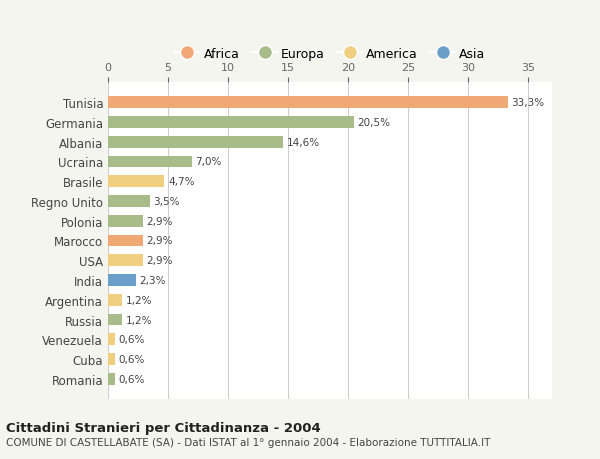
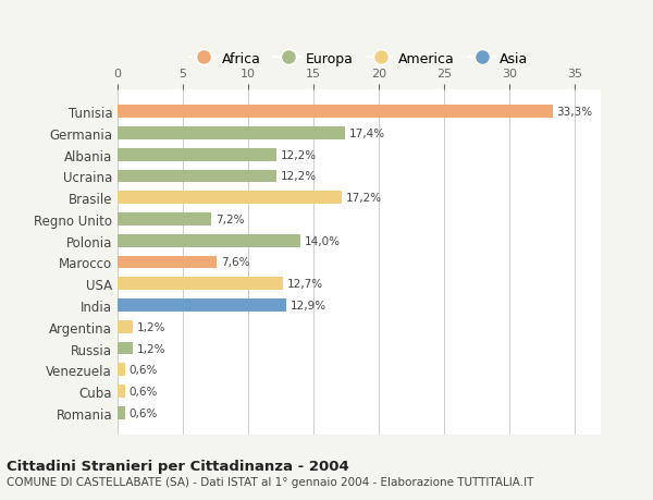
Germania: 20,5% -> 17,4%
Albania: 14,6% -> 12,2%
Ucraina: 7,0% -> 12,2%
Brasile: 4,7% -> 17,2%
Regno Unito: 3,5% -> 7,2%
Polonia: 2,9% -> 14,0%
Marocco: 2,9% -> 7,6%
USA: 2,9% -> 12,7%
India: 2,3% -> 12,9%
